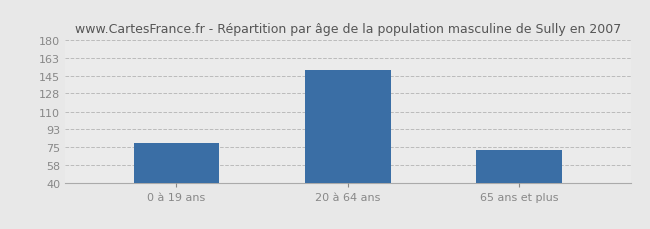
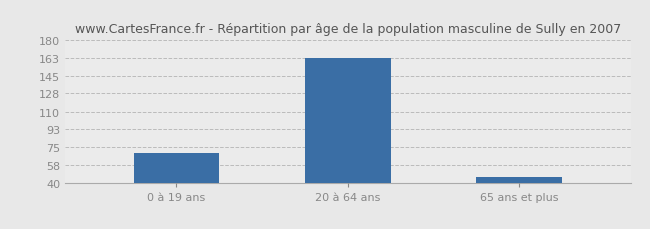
0 à 19 ans: 79 -> 69
20 à 64 ans: 151 -> 163
65 ans et plus: 72 -> 46
